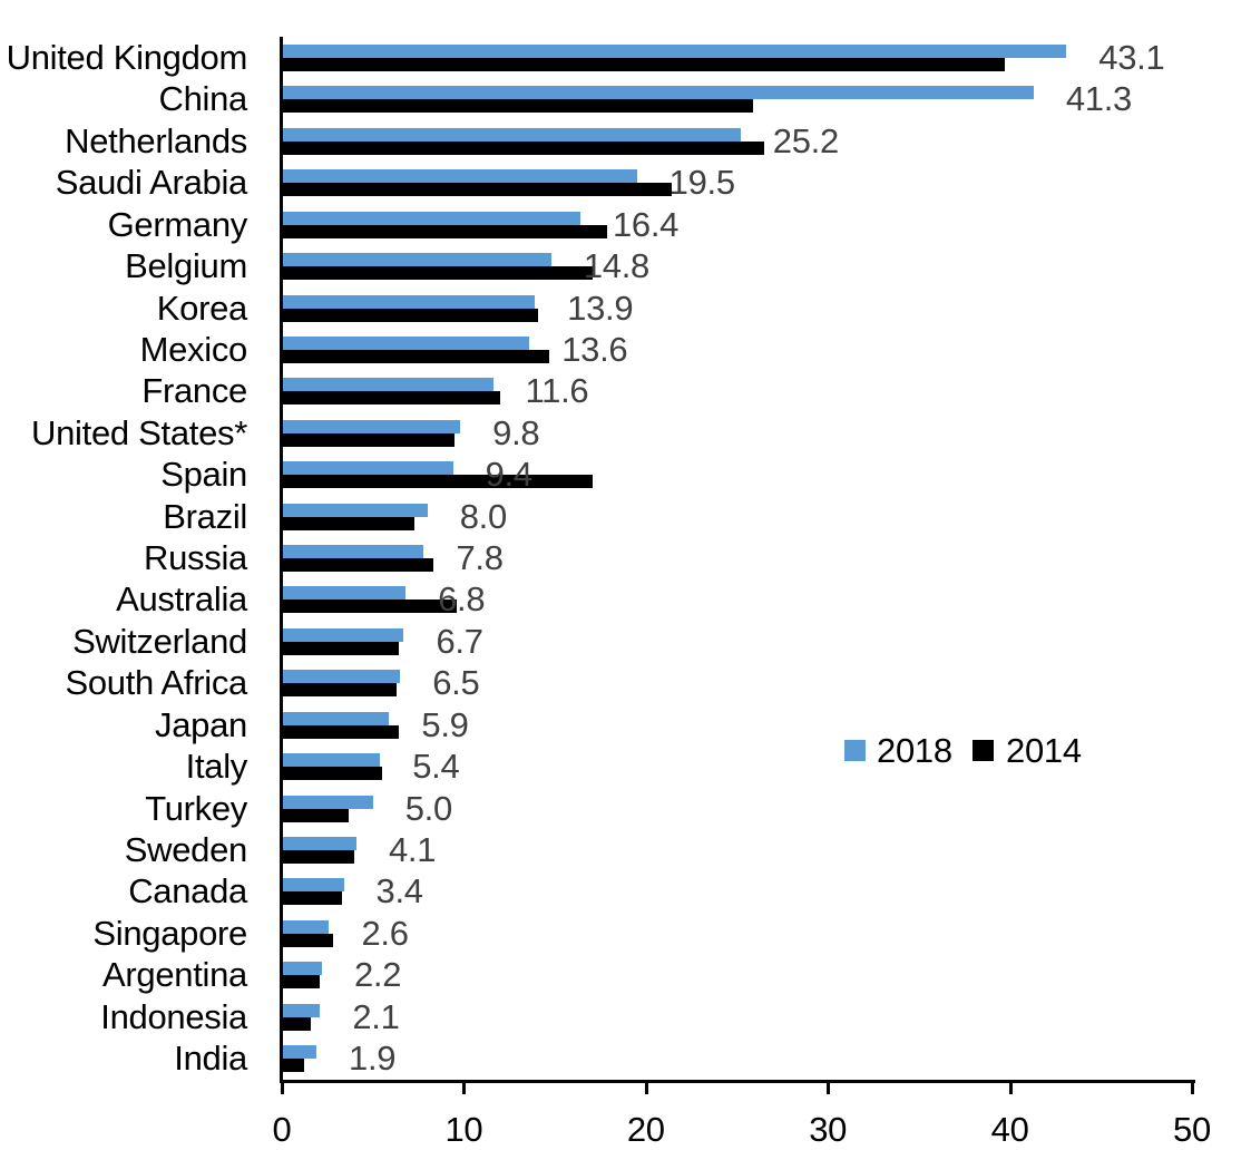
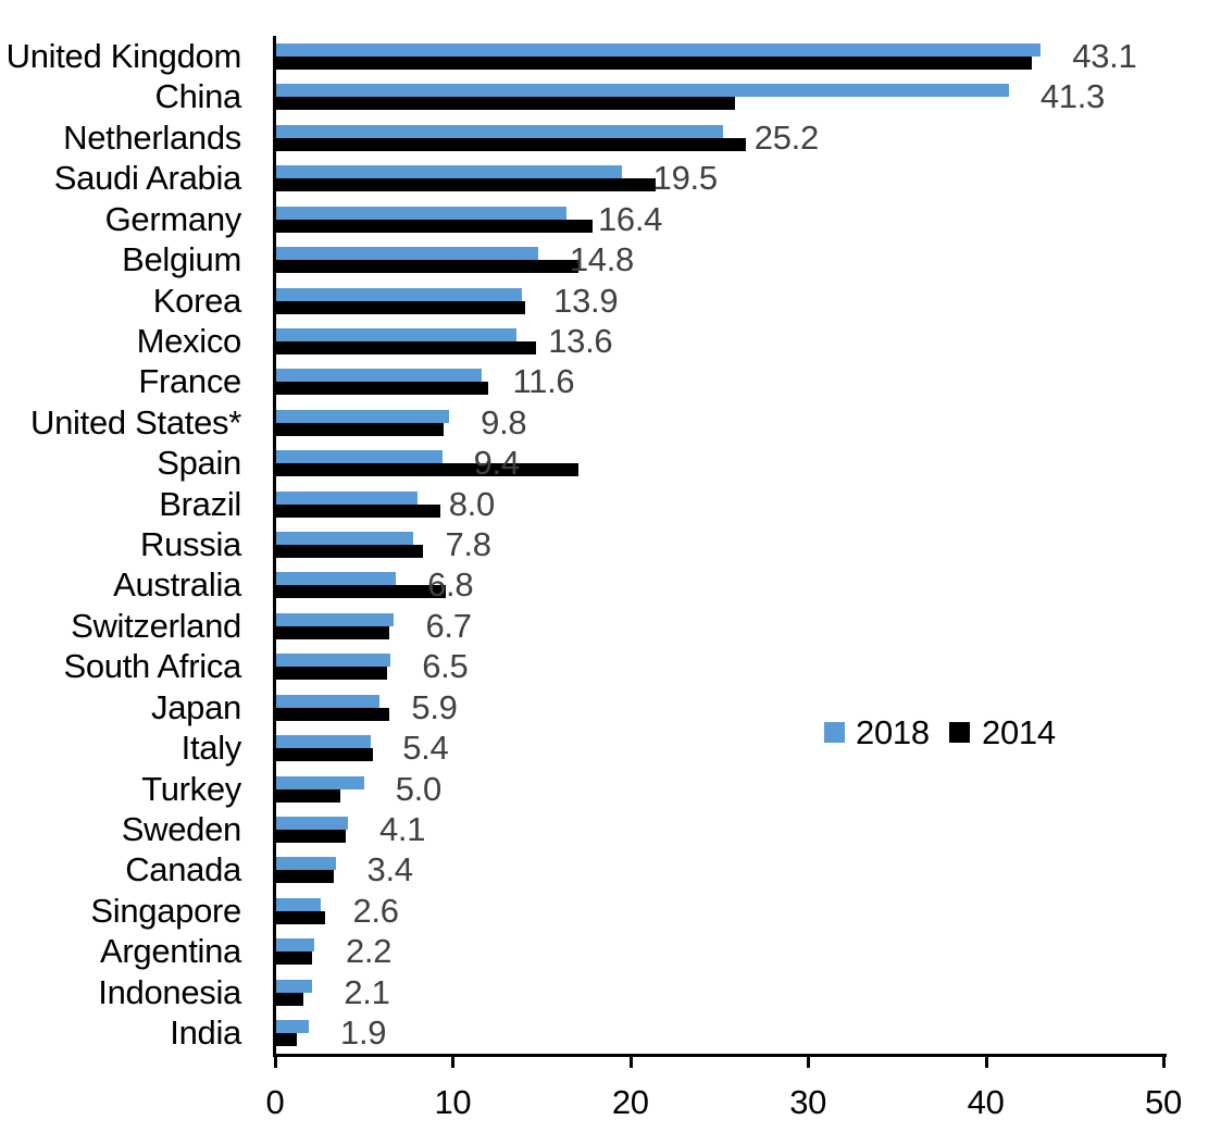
2014/United Kingdom: 39.7 -> 42.6
2014/Brazil: 7.3 -> 9.3
